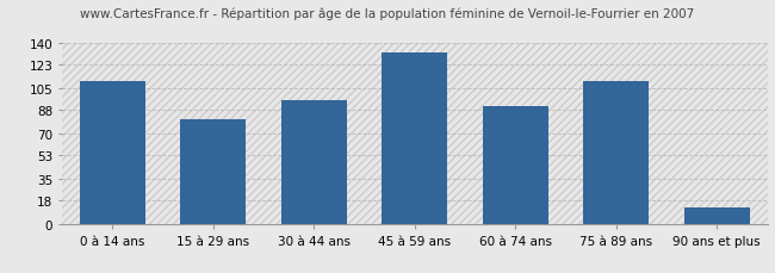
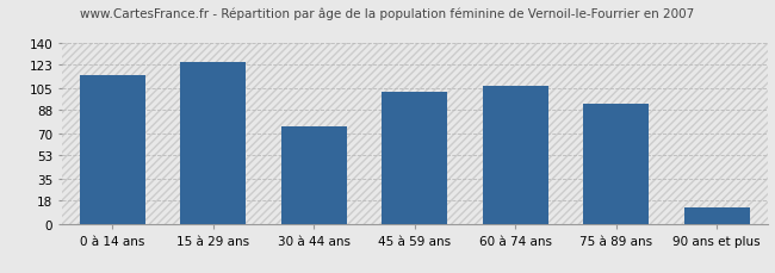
0 à 14 ans: 110 -> 115
15 à 29 ans: 81 -> 125
30 à 44 ans: 96 -> 75
45 à 59 ans: 132 -> 102
60 à 74 ans: 91 -> 107
75 à 89 ans: 110 -> 93
